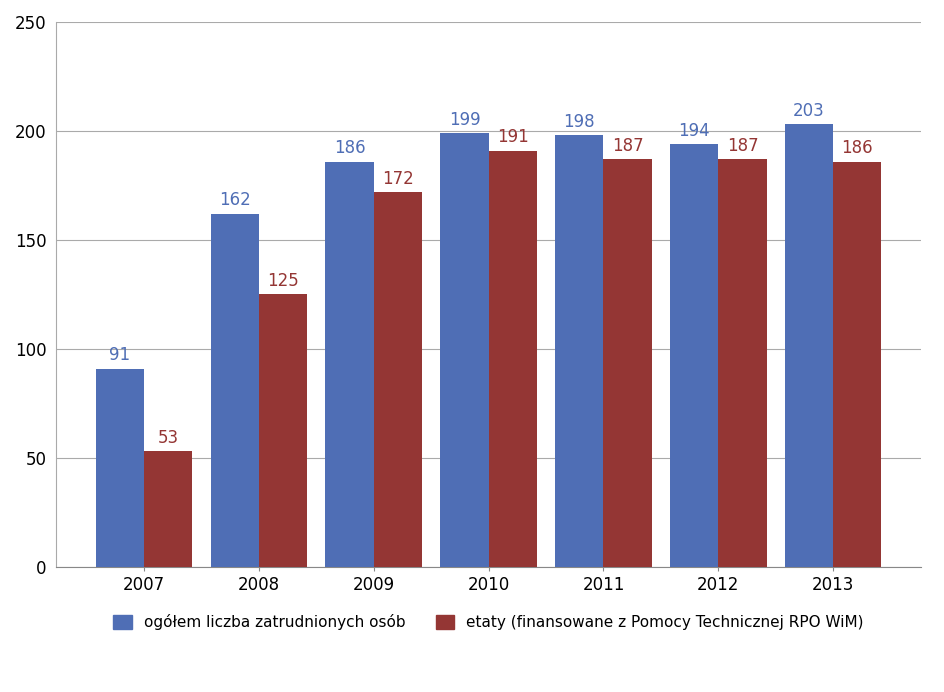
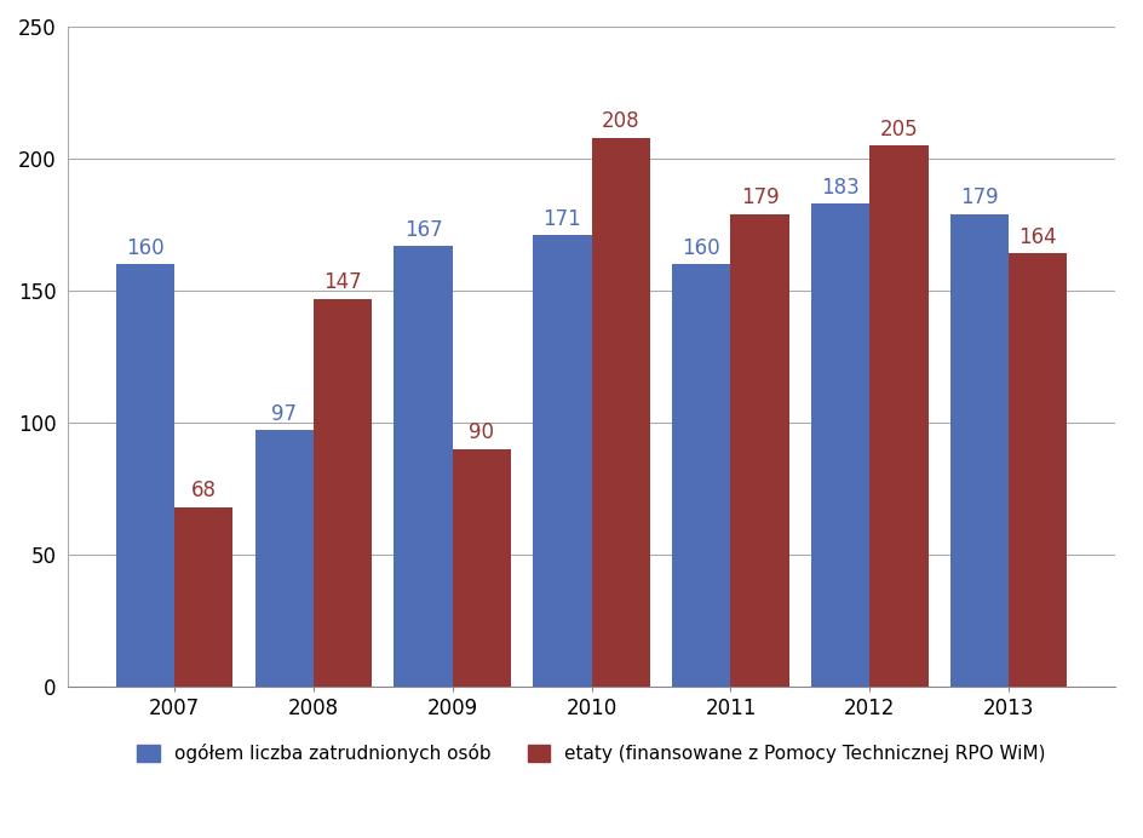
ogółem liczba zatrudnionych osób/2007: 91 -> 160
etaty (finansowane z Pomocy Technicznej RPO WiM)/2007: 53 -> 68
ogółem liczba zatrudnionych osób/2008: 162 -> 97
etaty (finansowane z Pomocy Technicznej RPO WiM)/2008: 125 -> 147
ogółem liczba zatrudnionych osób/2009: 186 -> 167
etaty (finansowane z Pomocy Technicznej RPO WiM)/2009: 172 -> 90
ogółem liczba zatrudnionych osób/2010: 199 -> 171
etaty (finansowane z Pomocy Technicznej RPO WiM)/2010: 191 -> 208
ogółem liczba zatrudnionych osób/2011: 198 -> 160
etaty (finansowane z Pomocy Technicznej RPO WiM)/2011: 187 -> 179
ogółem liczba zatrudnionych osób/2012: 194 -> 183
etaty (finansowane z Pomocy Technicznej RPO WiM)/2012: 187 -> 205
ogółem liczba zatrudnionych osób/2013: 203 -> 179
etaty (finansowane z Pomocy Technicznej RPO WiM)/2013: 186 -> 164
